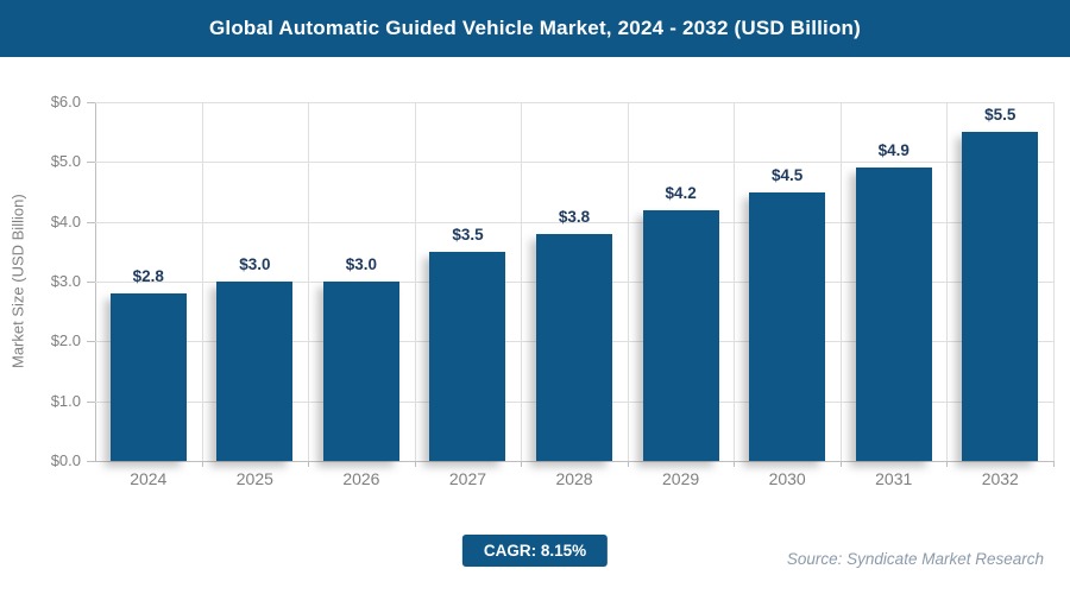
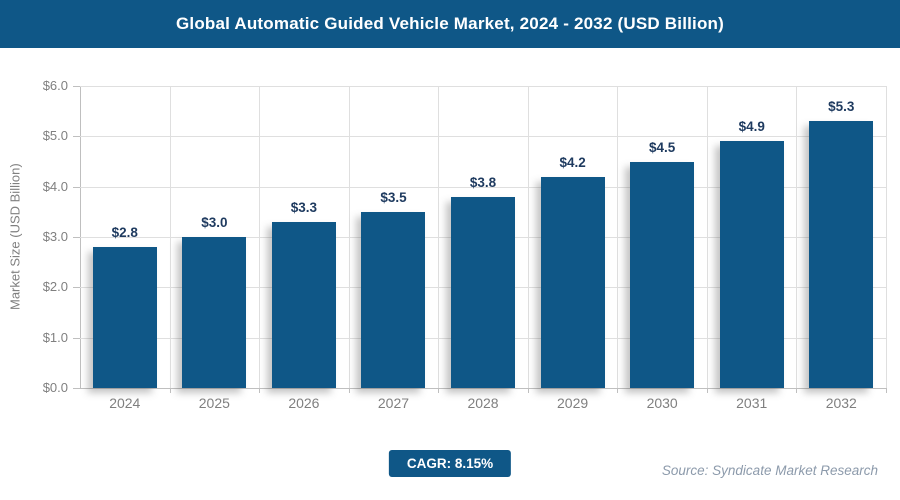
2026: $3.0 -> $3.3
2032: $5.5 -> $5.3
